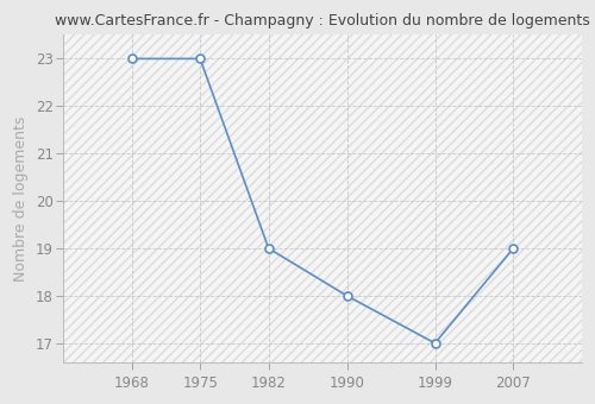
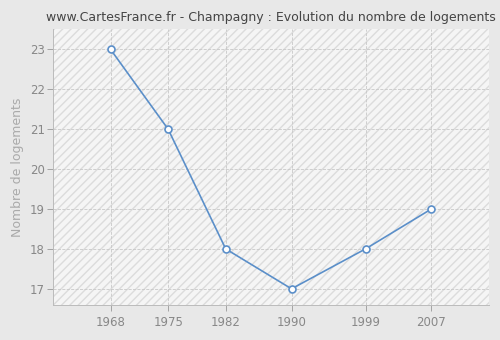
1975: 23 -> 21
1982: 19 -> 18
1990: 18 -> 17
1999: 17 -> 18
